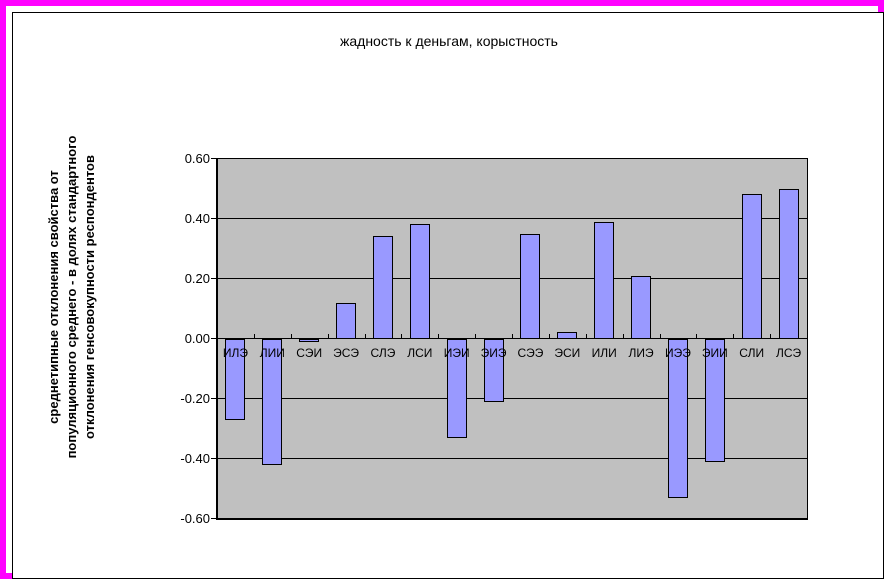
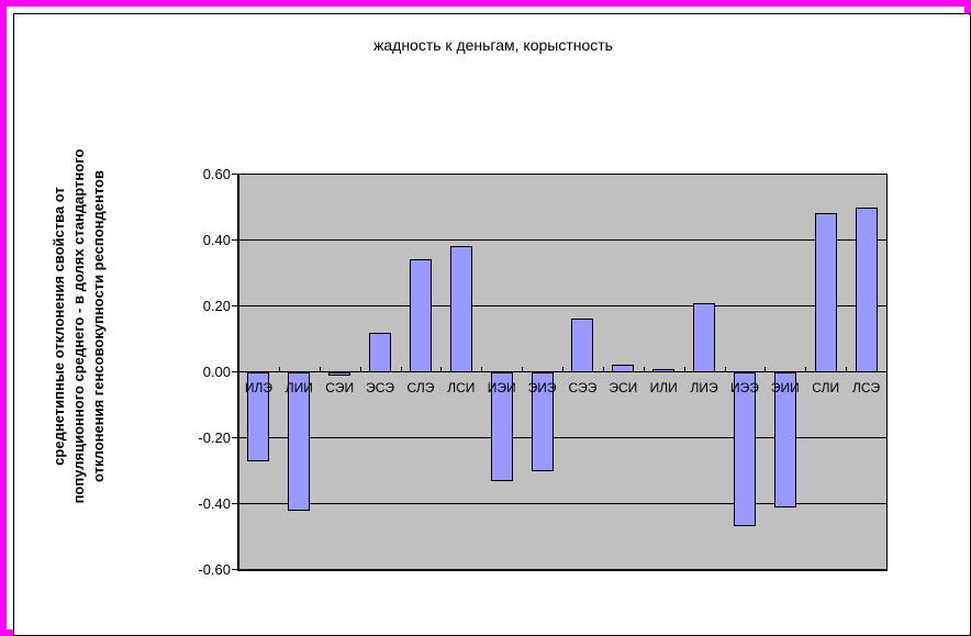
ЭИЭ: -0.21 -> -0.30
СЭЭ: 0.35 -> 0.17
ИЛИ: 0.39 -> 0.01
ИЭЭ: -0.53 -> -0.47
